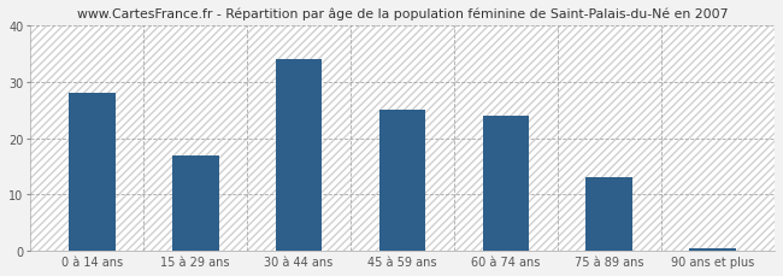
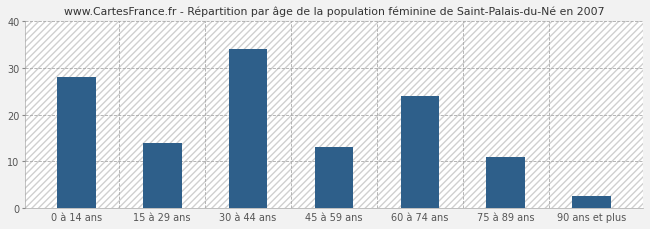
15 à 29 ans: 17.0 -> 14.0
45 à 59 ans: 25.0 -> 13.0
75 à 89 ans: 13.0 -> 11.0
90 ans et plus: 0.5 -> 2.5
